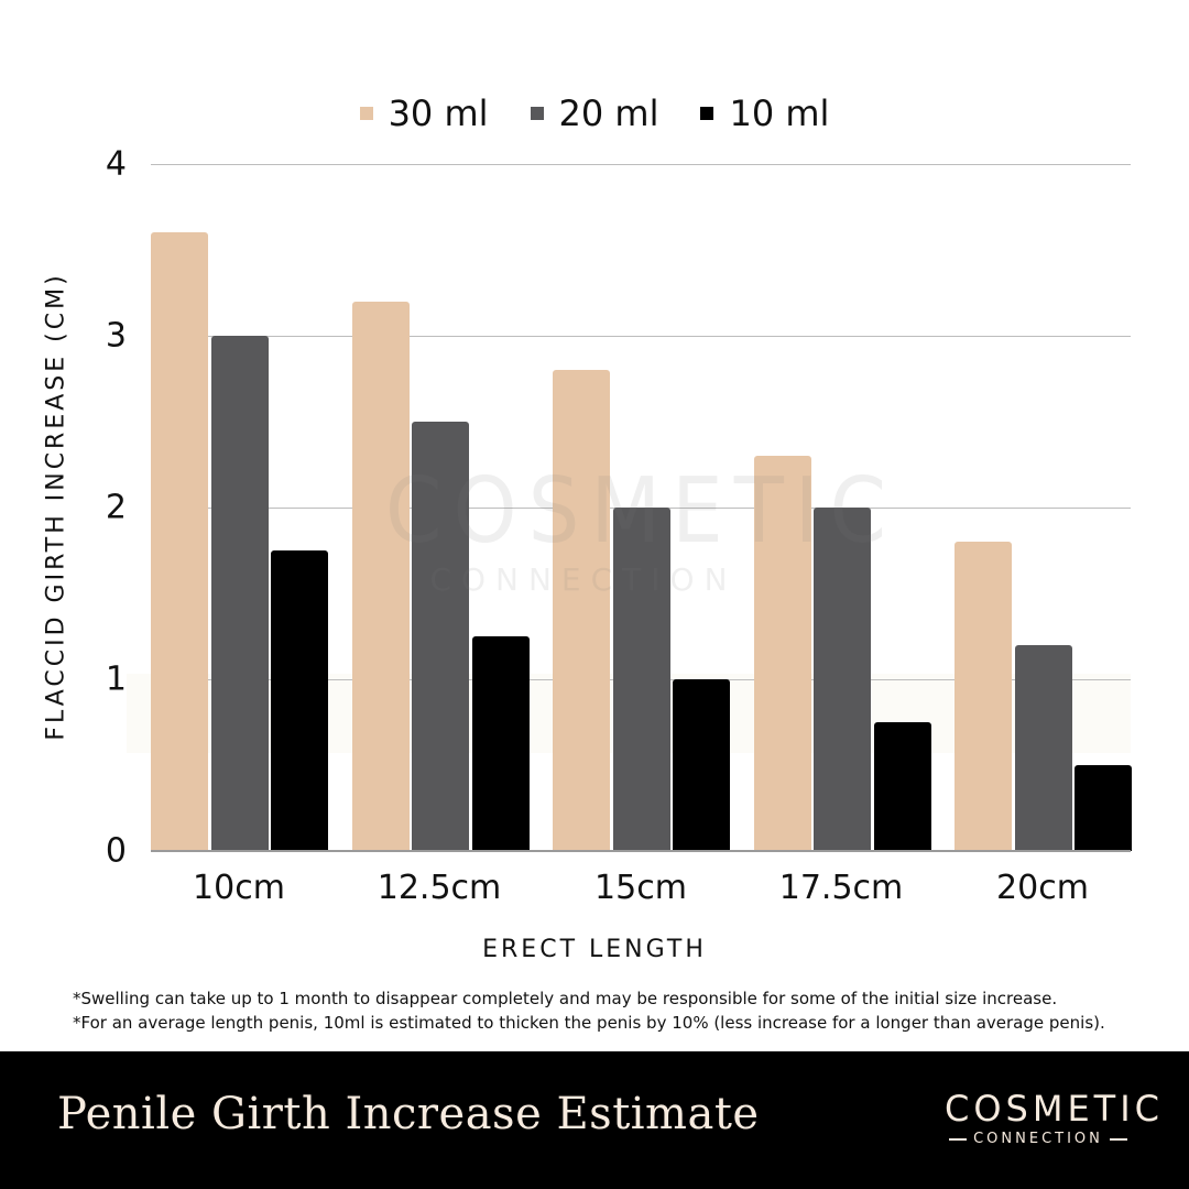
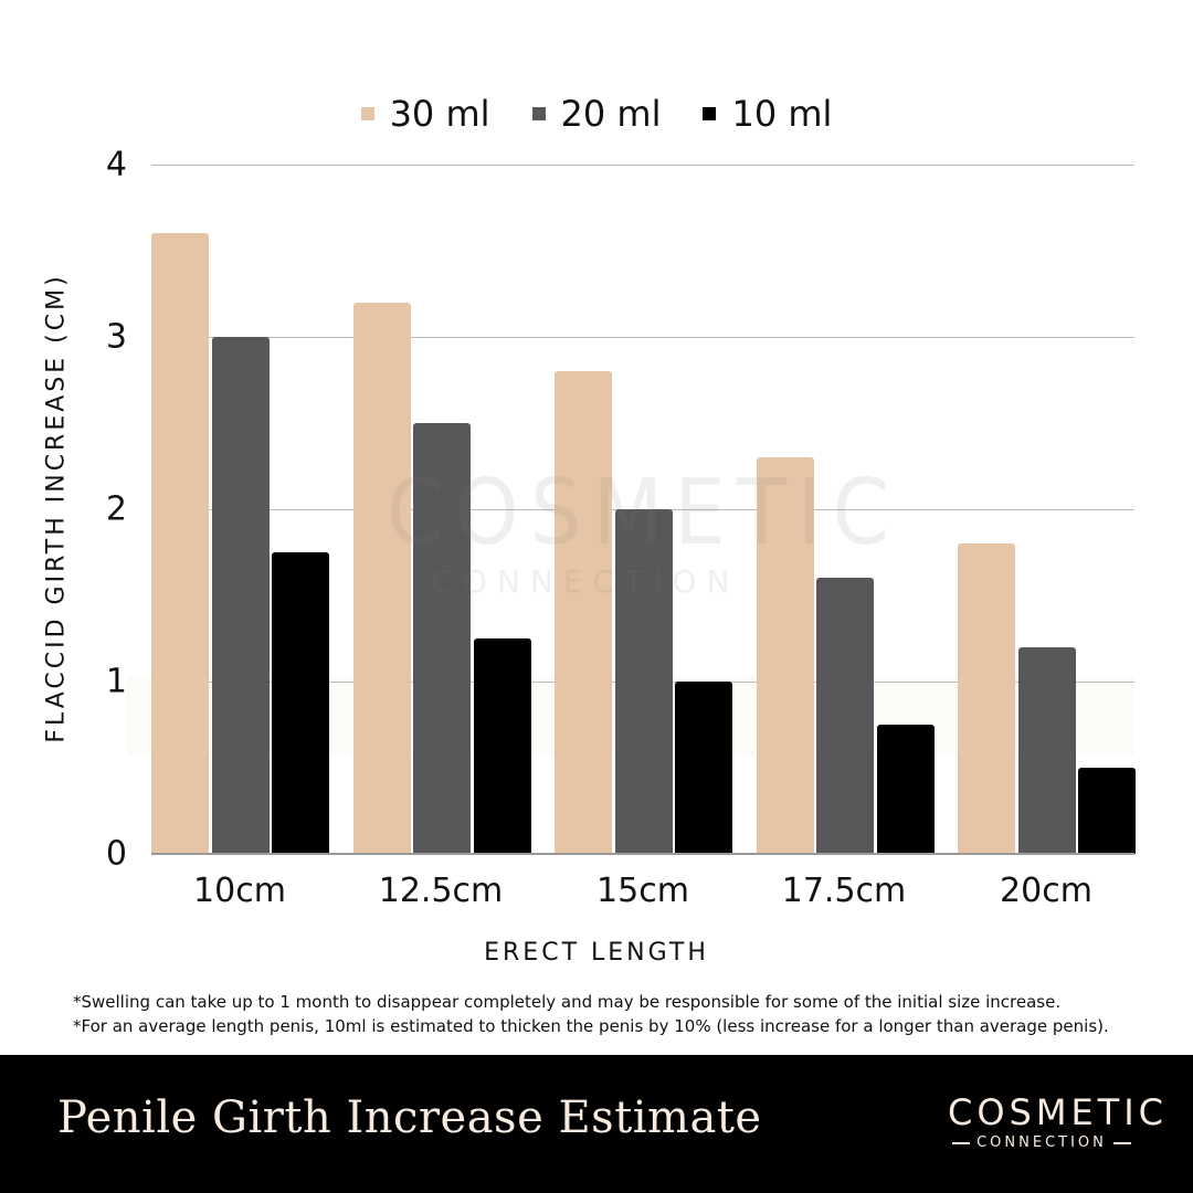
20 ml/17.5cm: 2.0 -> 1.6
